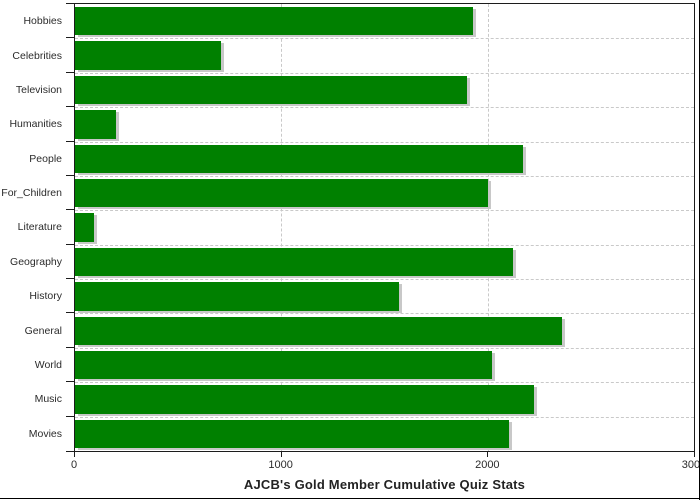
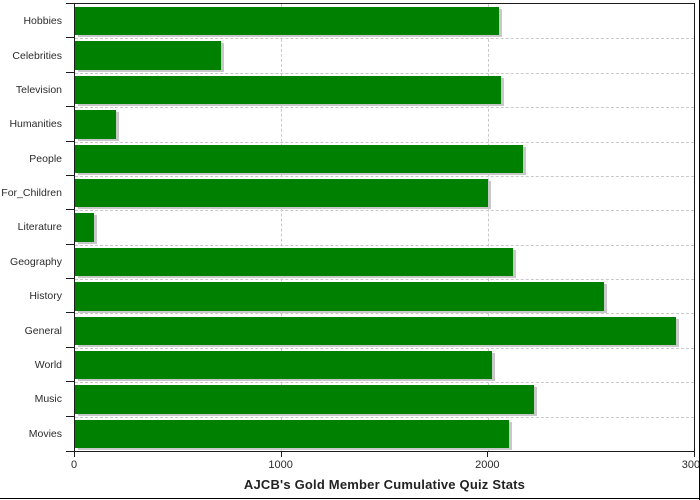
Hobbies: 1930 -> 2060
Television: 1900 -> 2060
History: 1570 -> 2560
General: 2360 -> 2920
